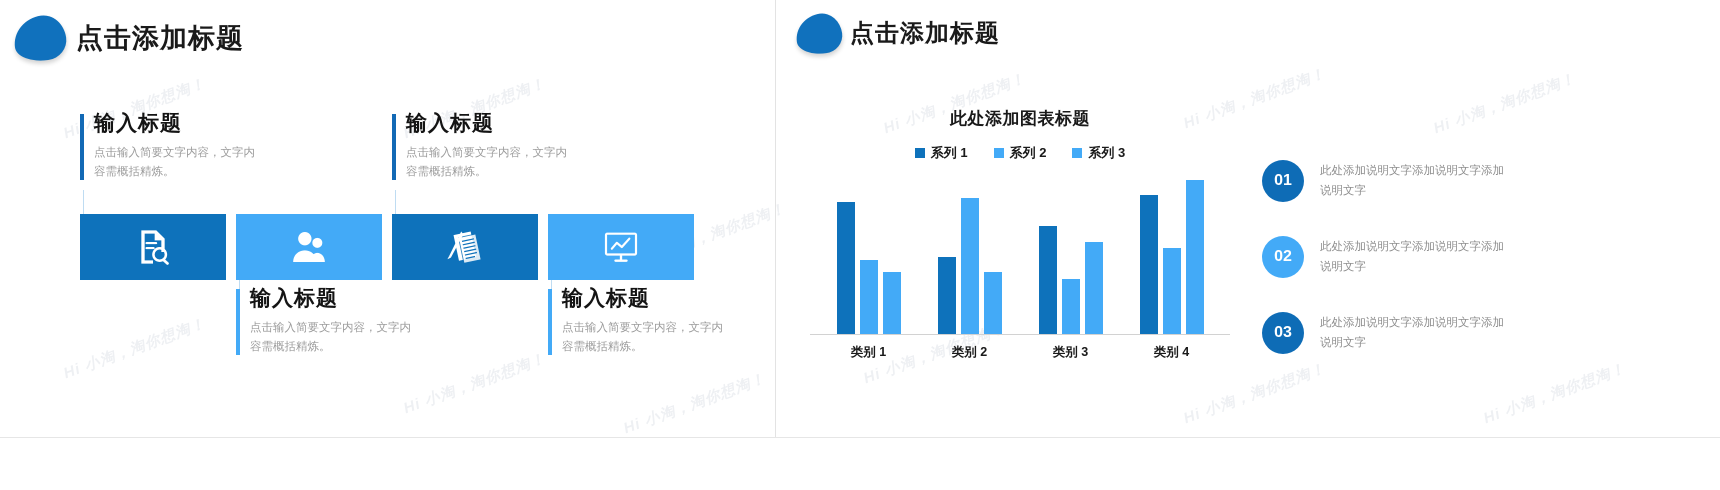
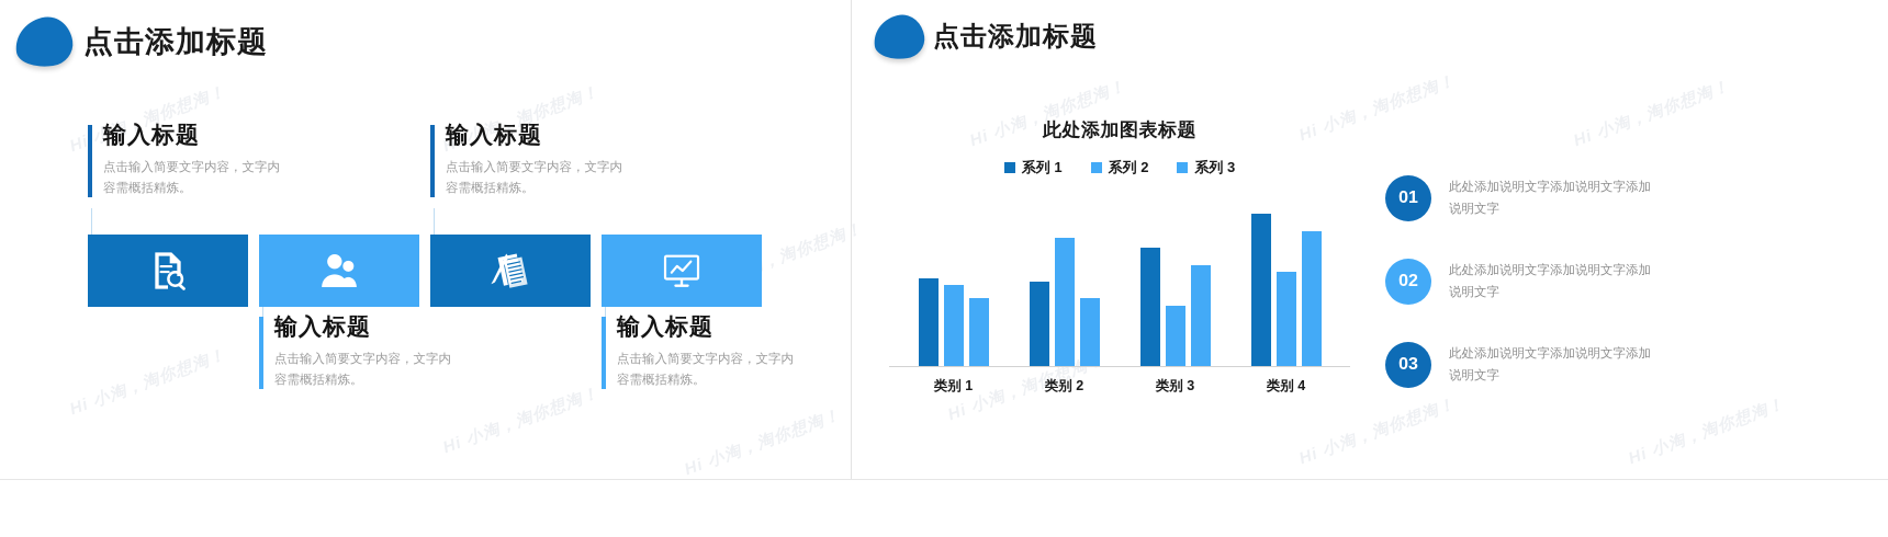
系列 1/类别 1: 4.3 -> 2.6
系列 2/类别 2: 4.4 -> 3.8
系列 3/类别 4: 5 -> 4
